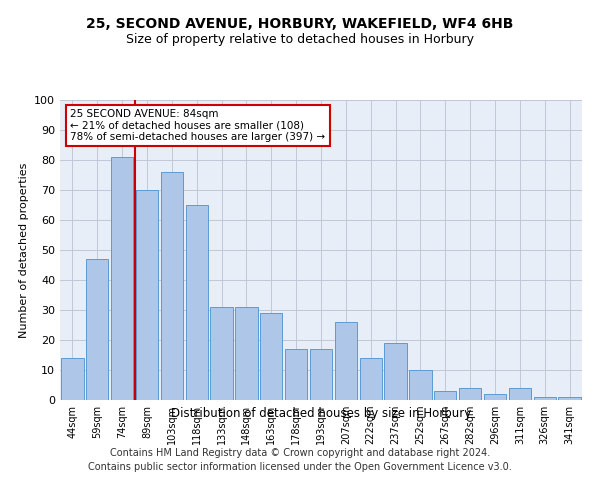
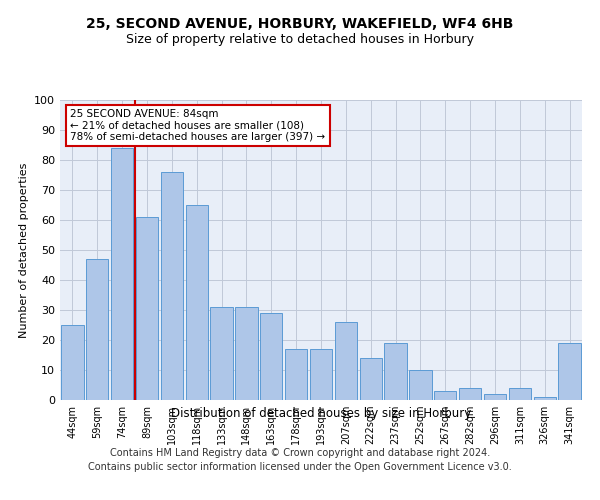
44sqm: 14 -> 25
74sqm: 81 -> 84
89sqm: 70 -> 61
341sqm: 1 -> 19
